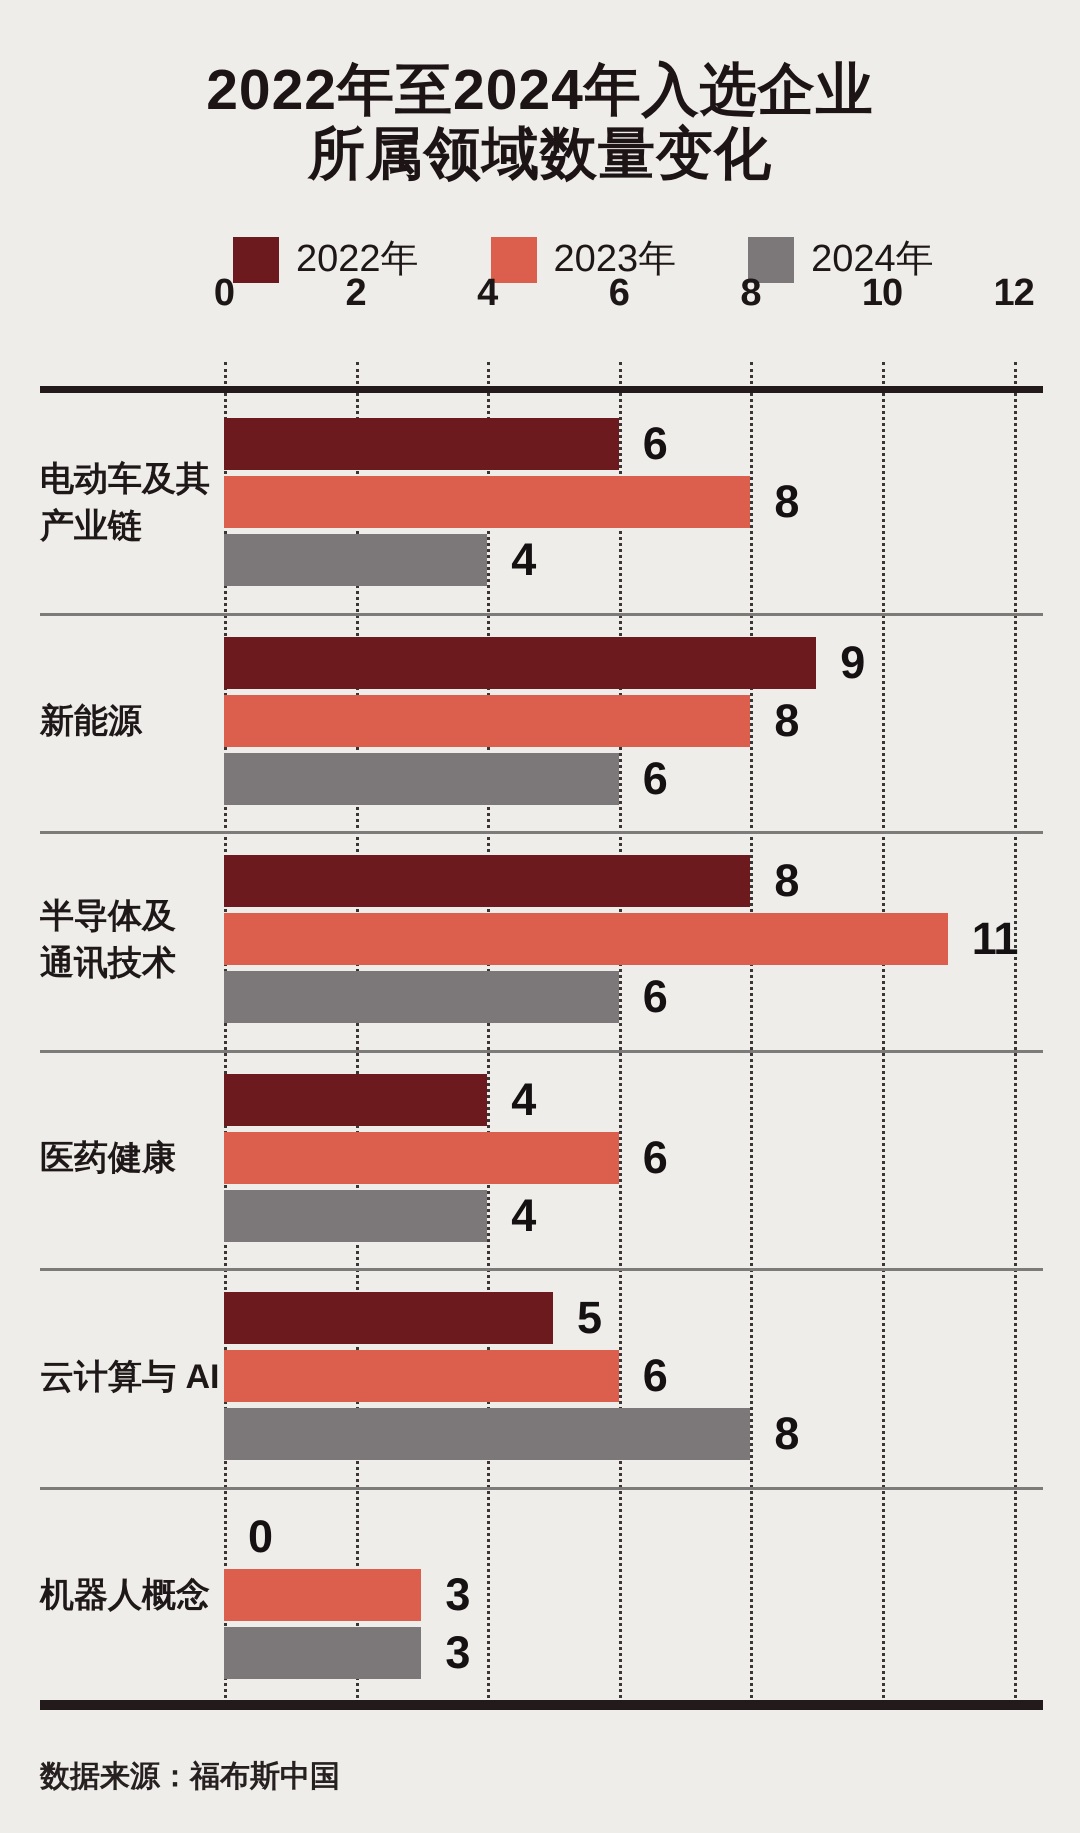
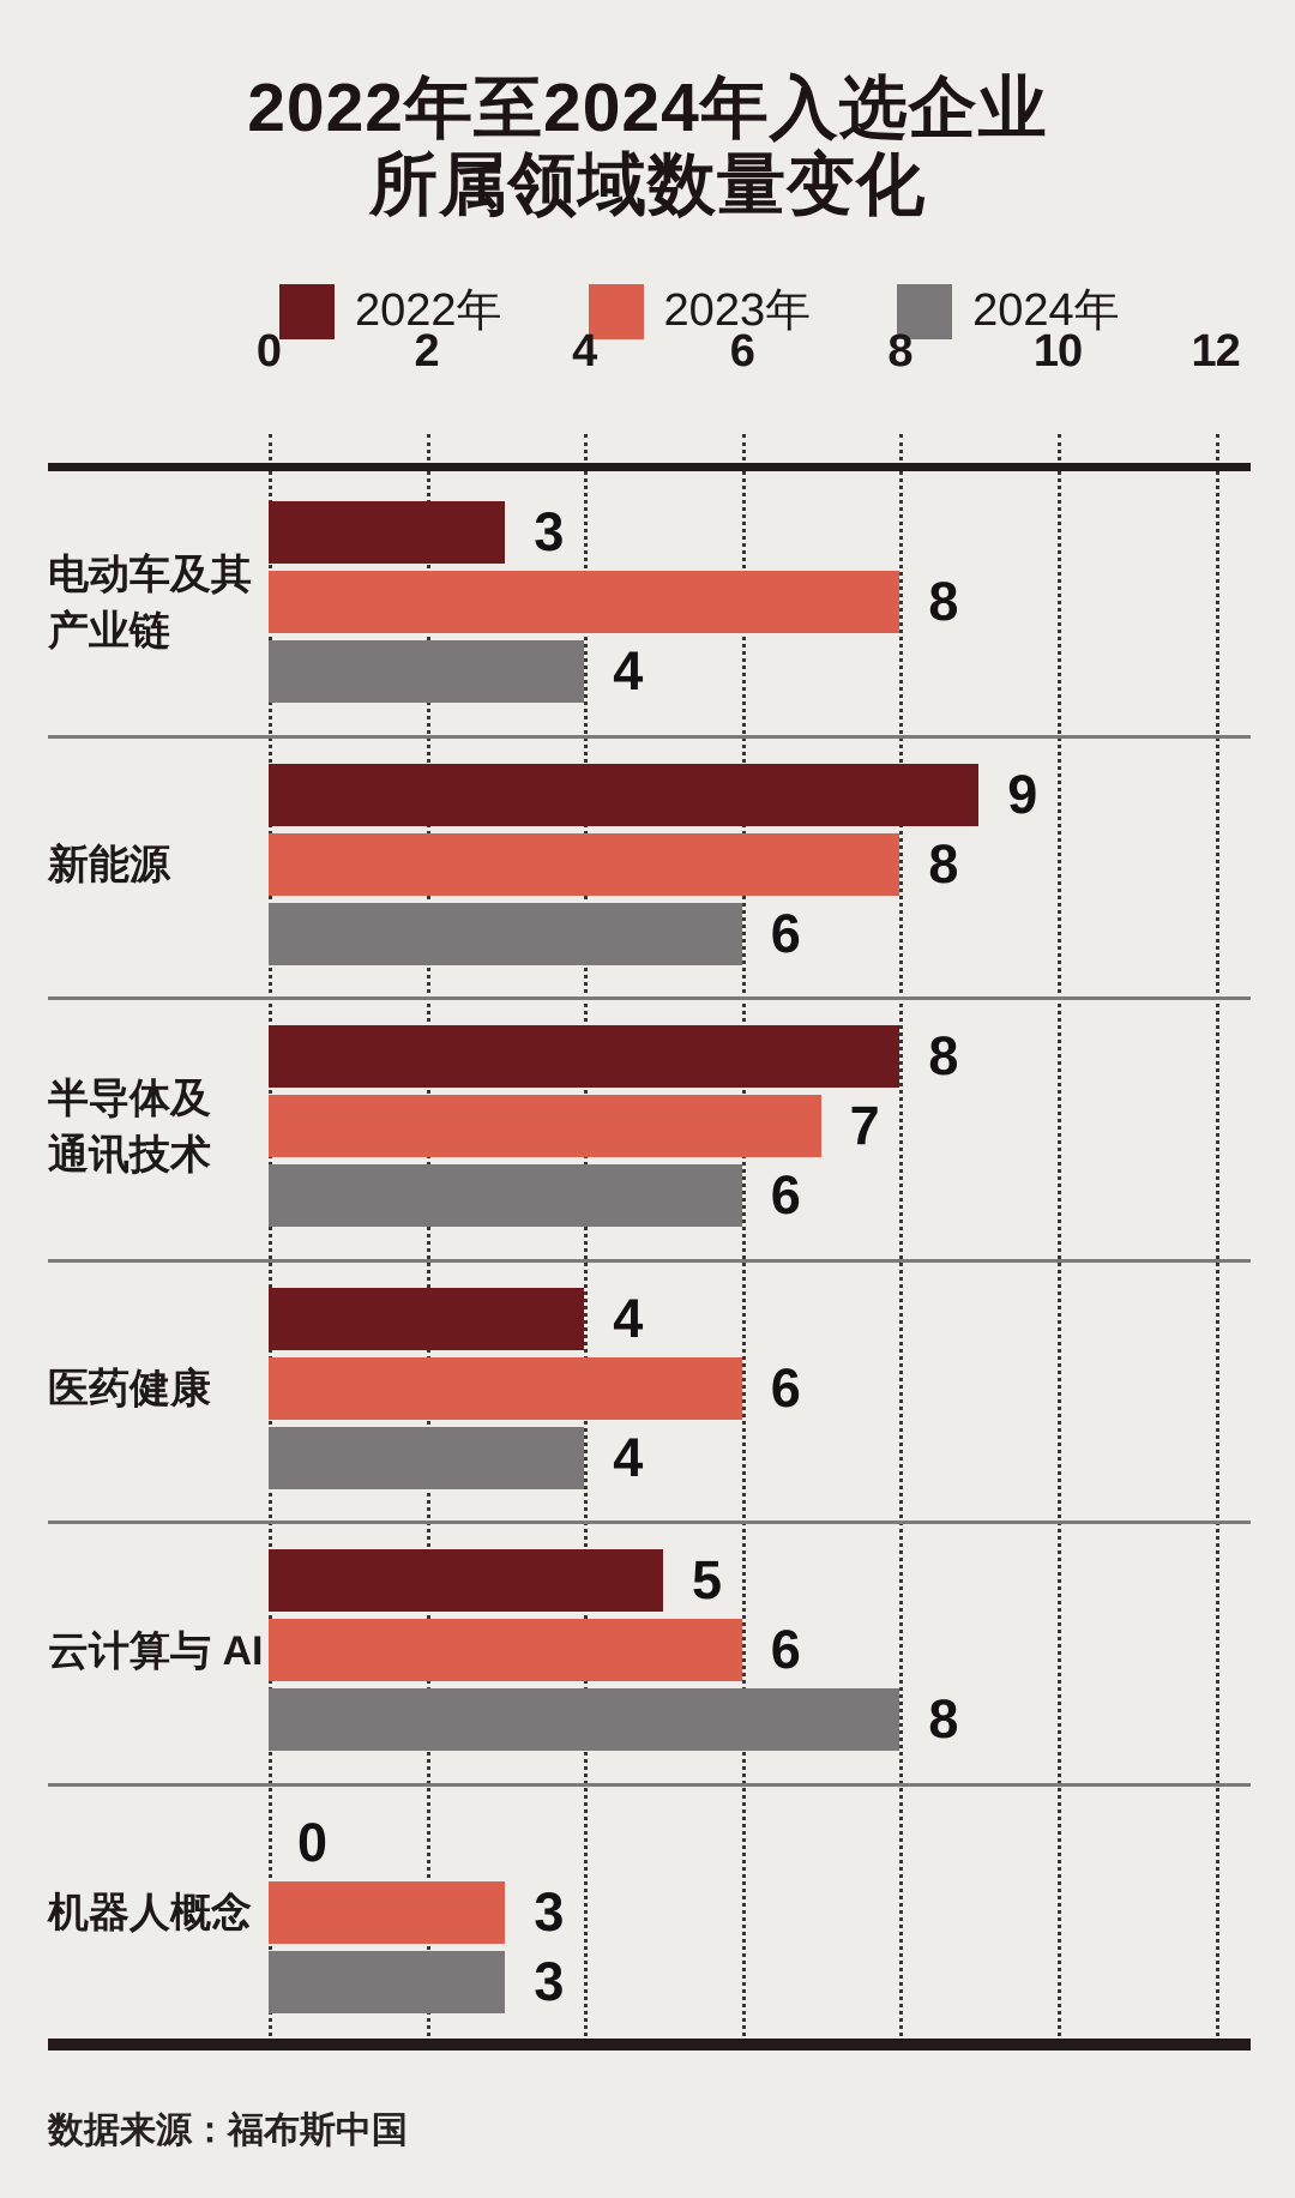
2022年/电动车及其产业链: 6 -> 3
2023年/半导体及通讯技术: 11 -> 7
